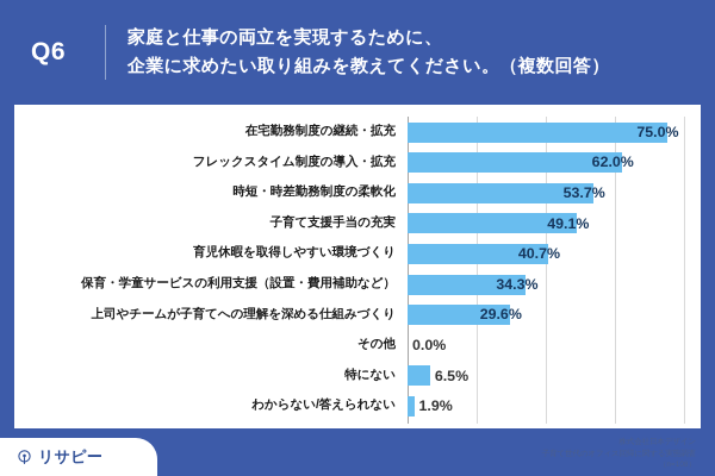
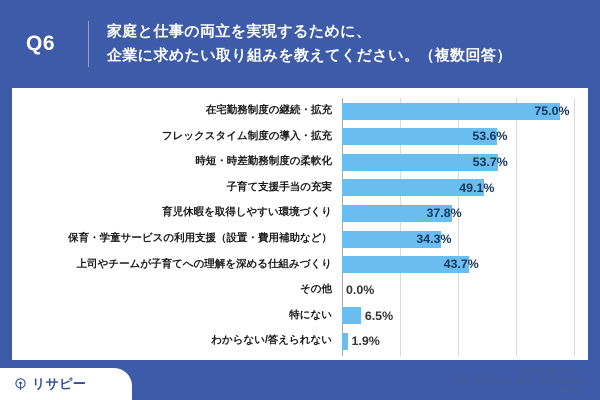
フレックスタイム制度の導入・拡充: 62.0% -> 53.6%
育児休暇を取得しやすい環境づくり: 40.7% -> 37.8%
上司やチームが子育てへの理解を深める仕組みづくり: 29.6% -> 43.7%
